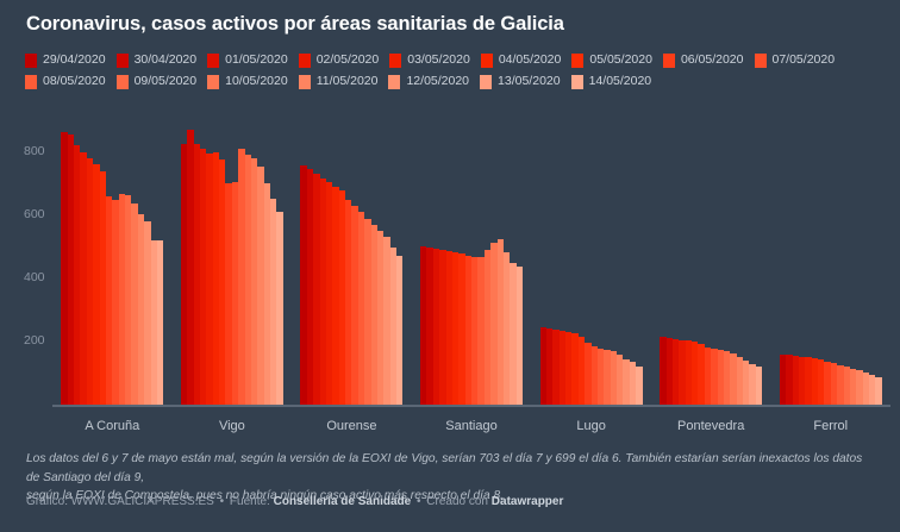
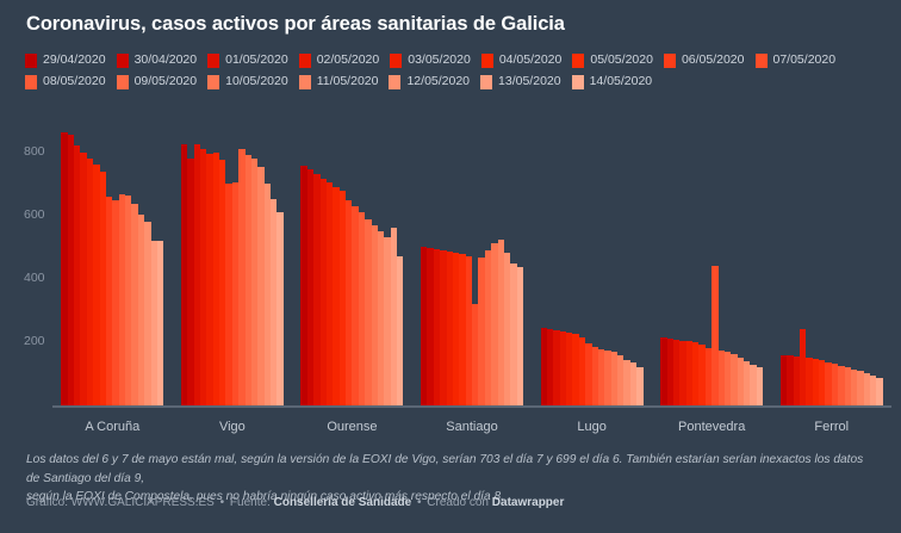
30/04/2020/Vigo: 870 -> 780
13/05/2020/Ourense: 500 -> 560
07/05/2020/Santiago: 470 -> 320
07/05/2020/Pontevedra: 180 -> 440
02/05/2020/Ferrol: 150 -> 240
